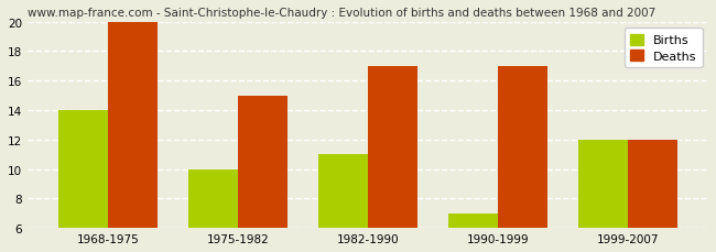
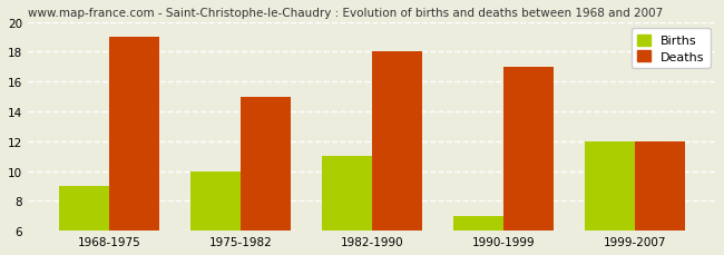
Births/1968-1975: 14 -> 9
Deaths/1968-1975: 20 -> 19
Deaths/1982-1990: 17 -> 18
